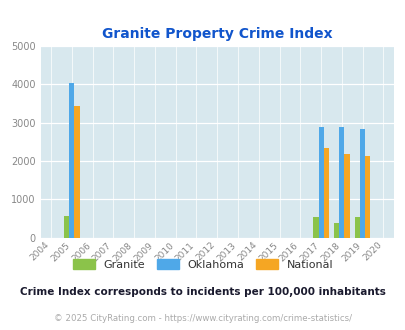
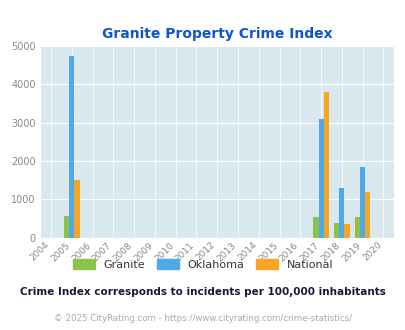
Oklahoma/2005: 4050 -> 4750
National/2005: 3440 -> 1500
Oklahoma/2017: 2880 -> 3100
National/2017: 2350 -> 3800
Oklahoma/2018: 2880 -> 1300
National/2018: 2190 -> 350
Oklahoma/2019: 2830 -> 1850
National/2019: 2130 -> 1200
